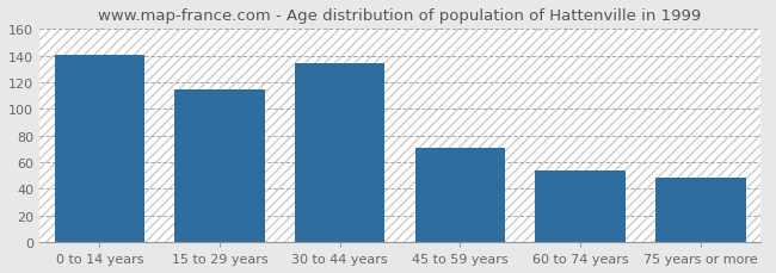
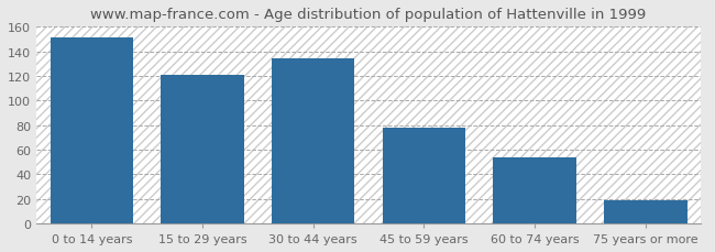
0 to 14 years: 141 -> 151
15 to 29 years: 115 -> 121
45 to 59 years: 71 -> 78
75 years or more: 48 -> 19
